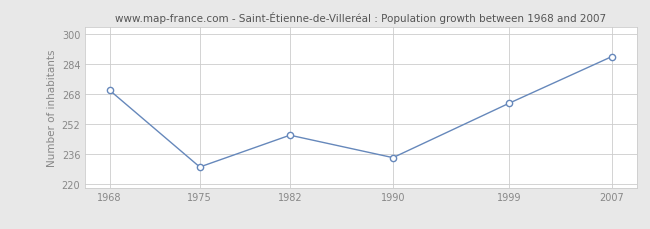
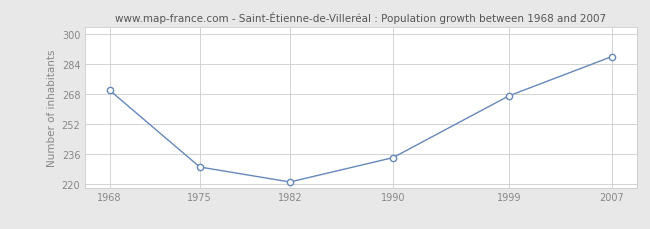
1982: 246 -> 221
1999: 263 -> 267
